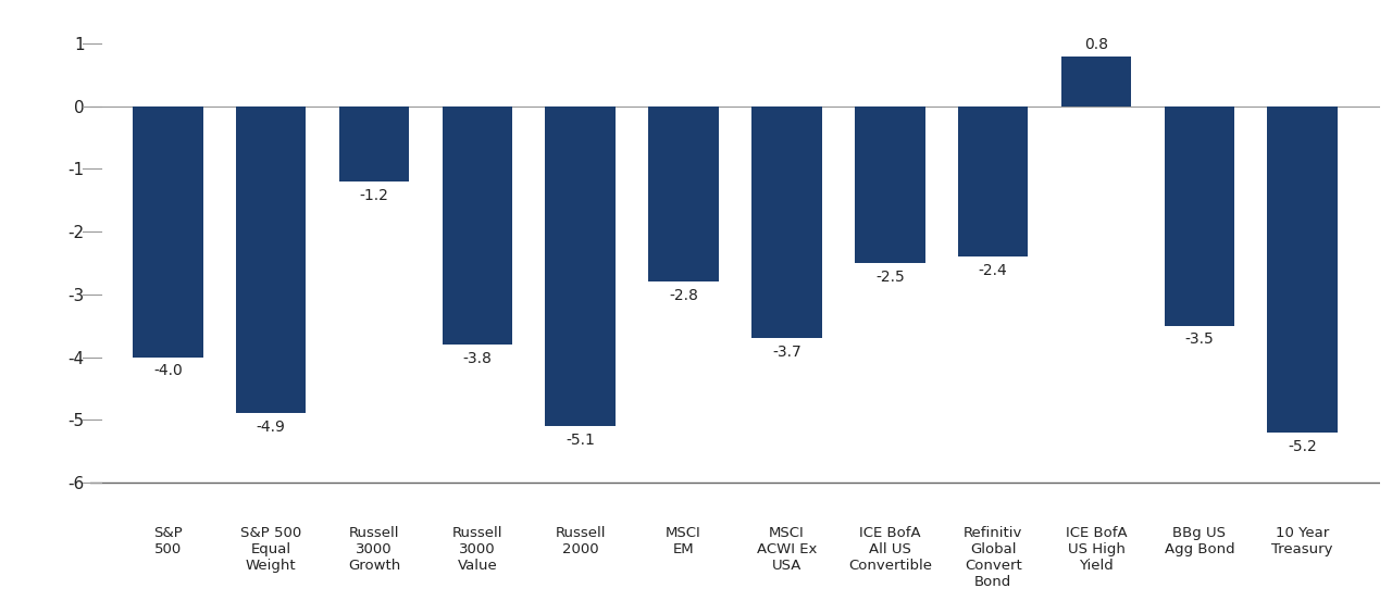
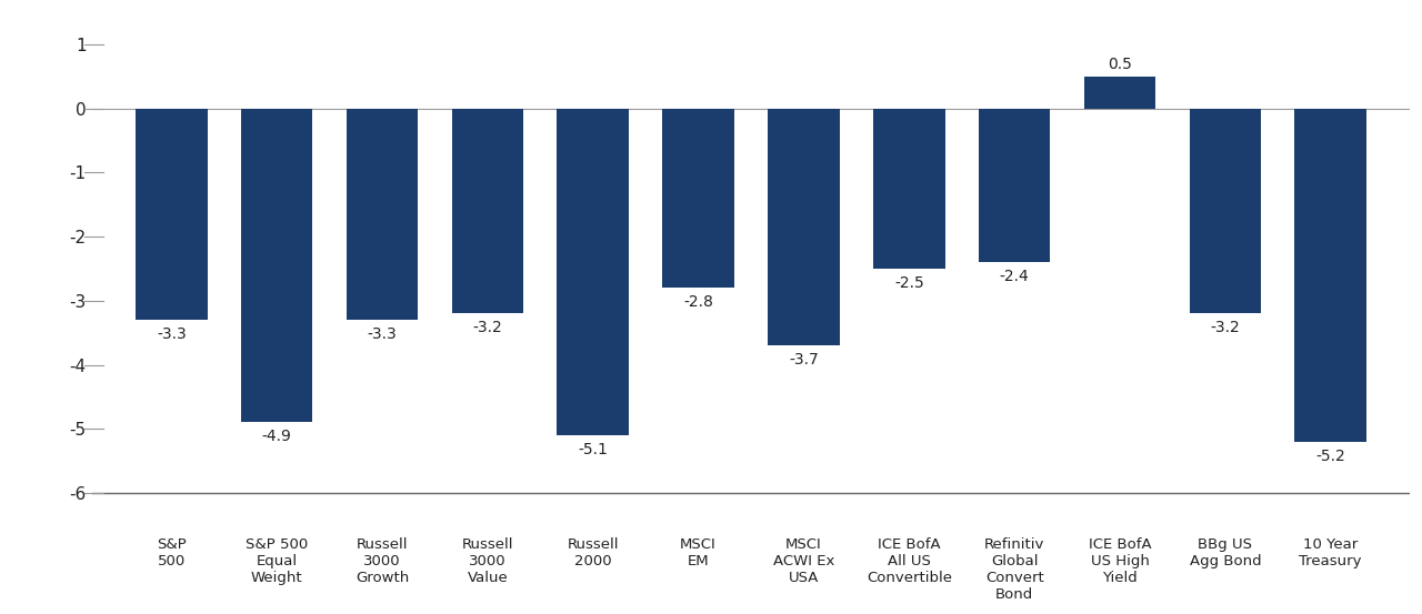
S&P 500: -4.0 -> -3.3
Russell 3000 Growth: -1.2 -> -3.3
Russell 3000 Value: -3.8 -> -3.2
ICE BofA US High Yield: 0.8 -> 0.5
BBg US Agg Bond: -3.5 -> -3.2
